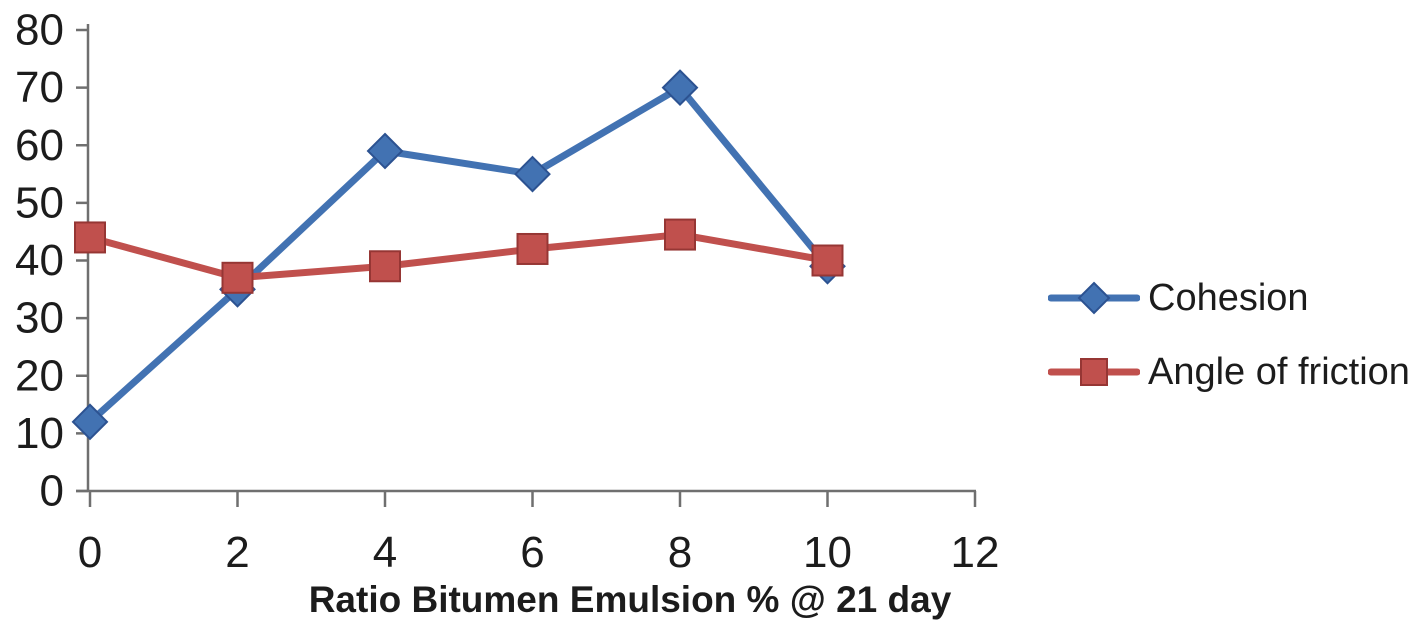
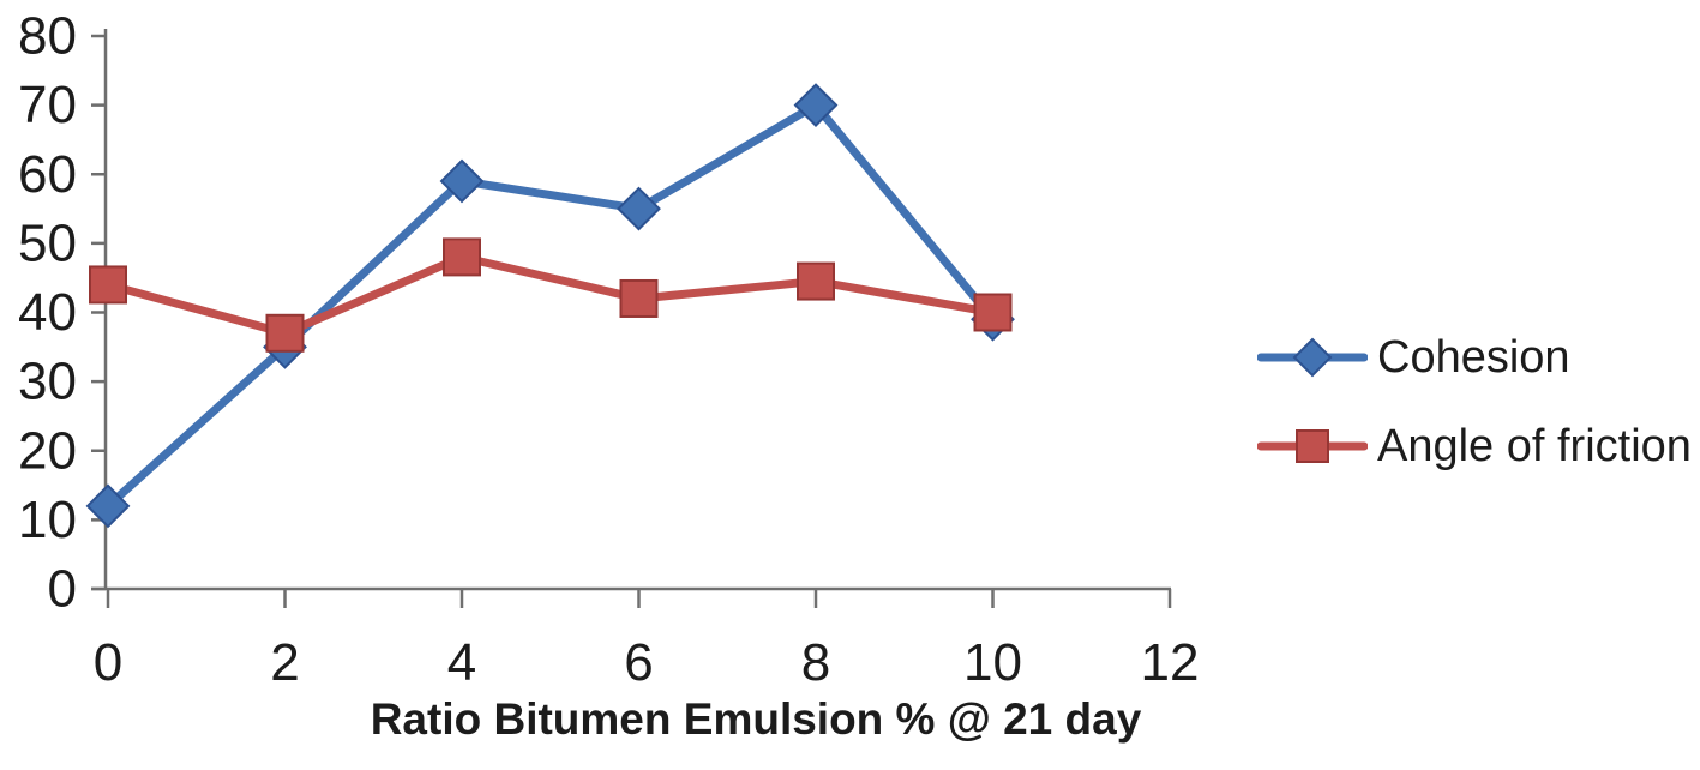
Angle of friction/4: 39 -> 48
